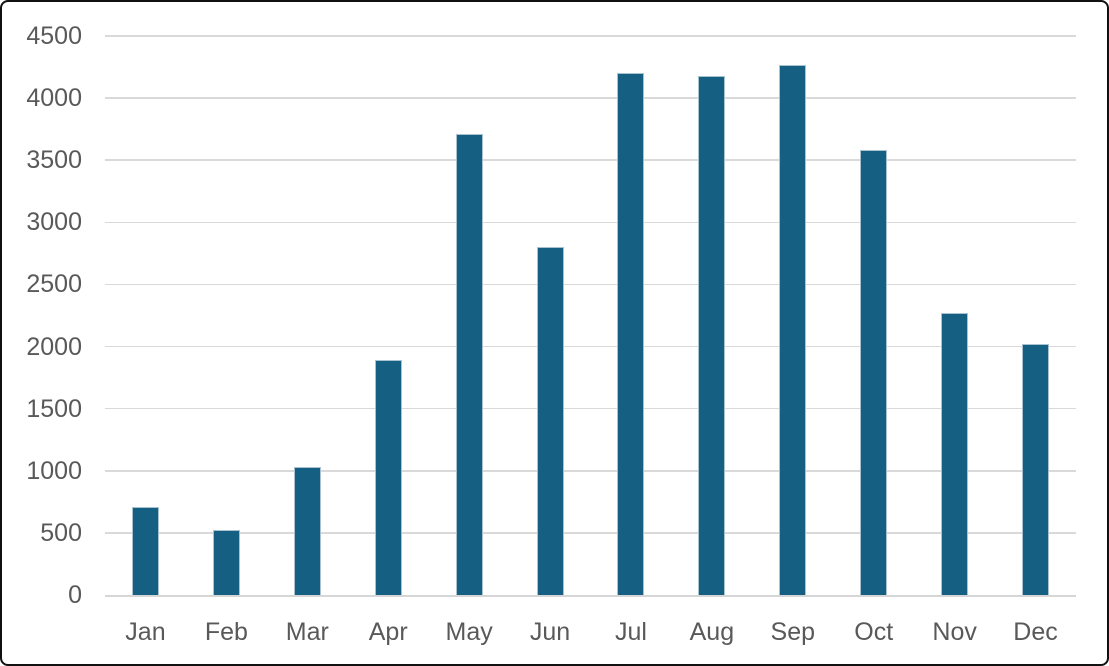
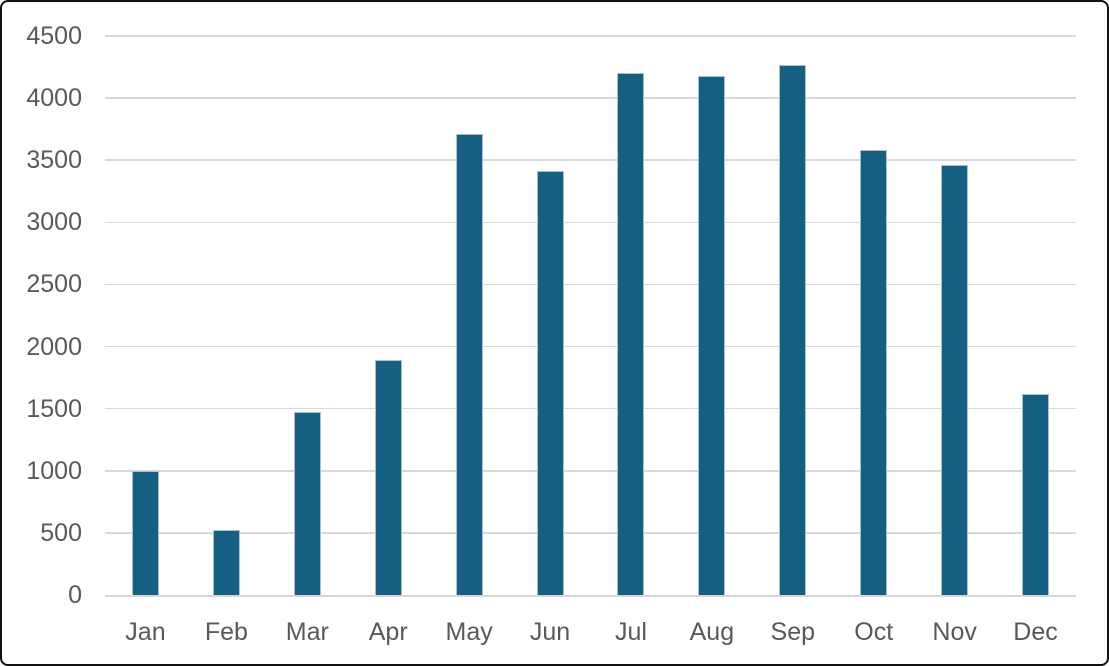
Jan: 710 -> 1000
Mar: 1030 -> 1470
Jun: 2800 -> 3410
Nov: 2270 -> 3460
Dec: 2020 -> 1620
